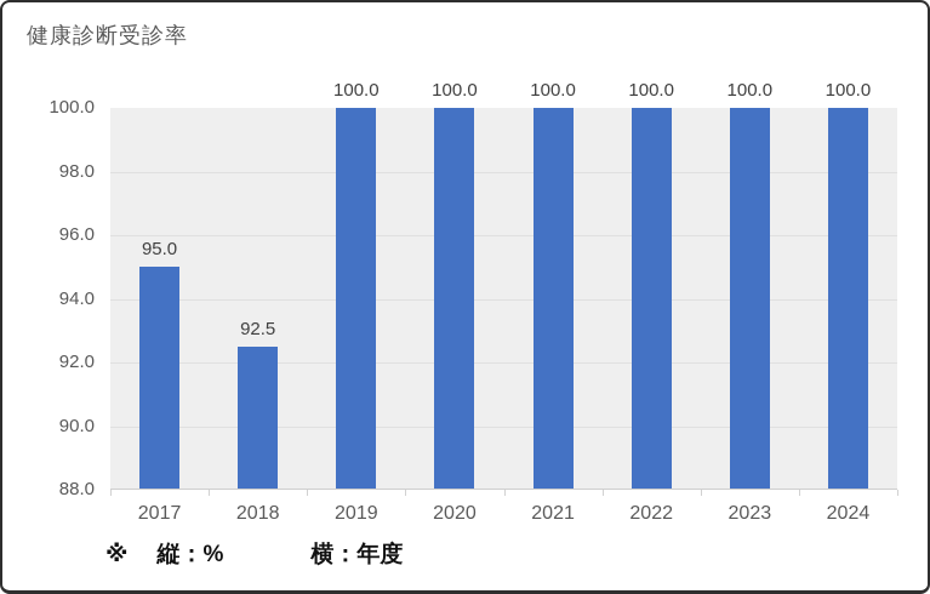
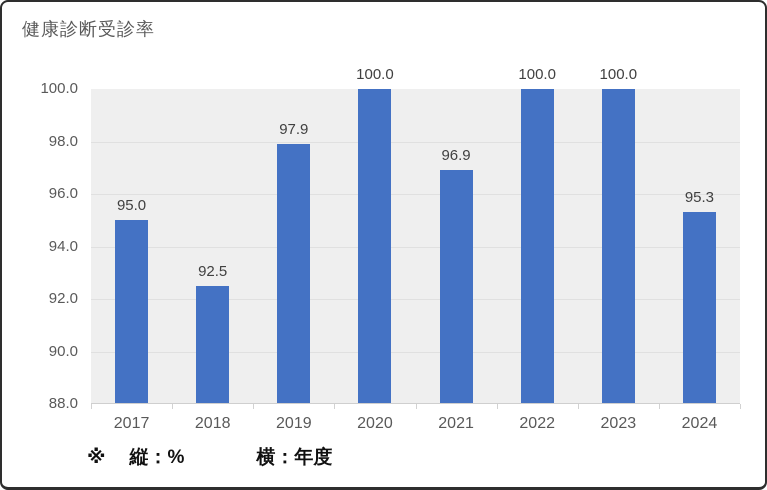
2019: 100.0 -> 97.9
2021: 100.0 -> 96.9
2024: 100.0 -> 95.3
